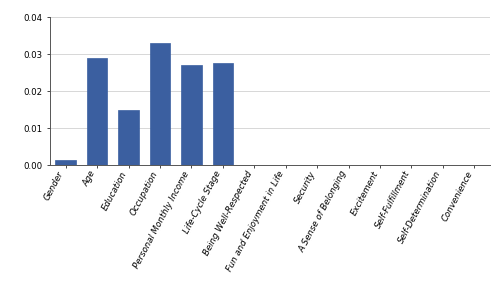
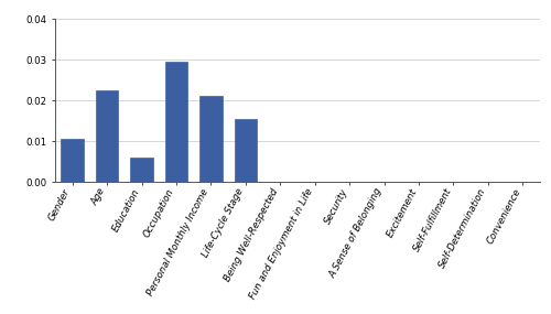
Gender: 0.0015 -> 0.0105
Age: 0.0290 -> 0.0225
Education: 0.0150 -> 0.0060
Occupation: 0.0330 -> 0.0295
Personal Monthly Income: 0.0270 -> 0.0210
Life-Cycle Stage: 0.0275 -> 0.0155
